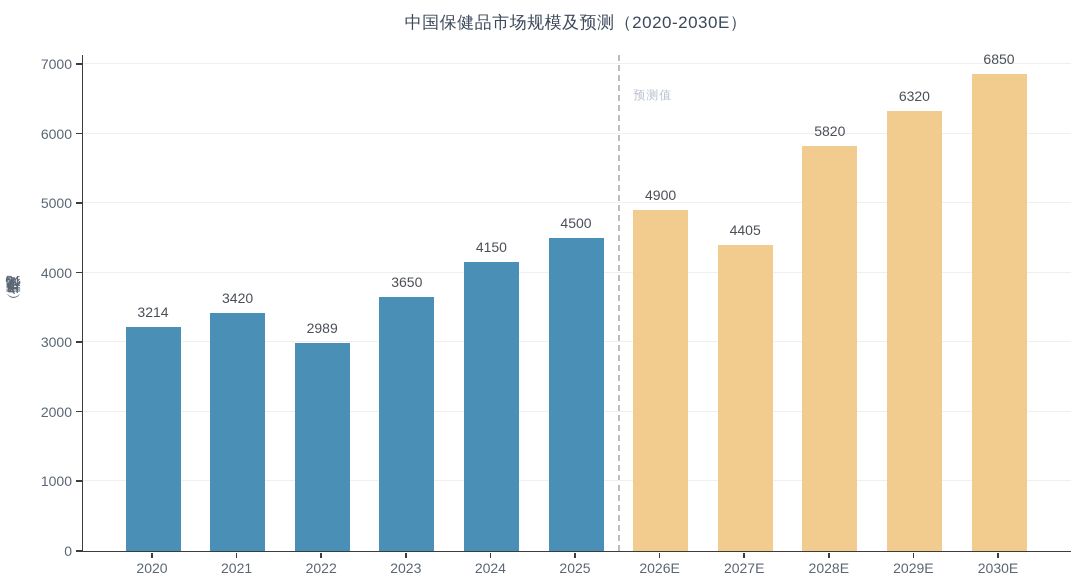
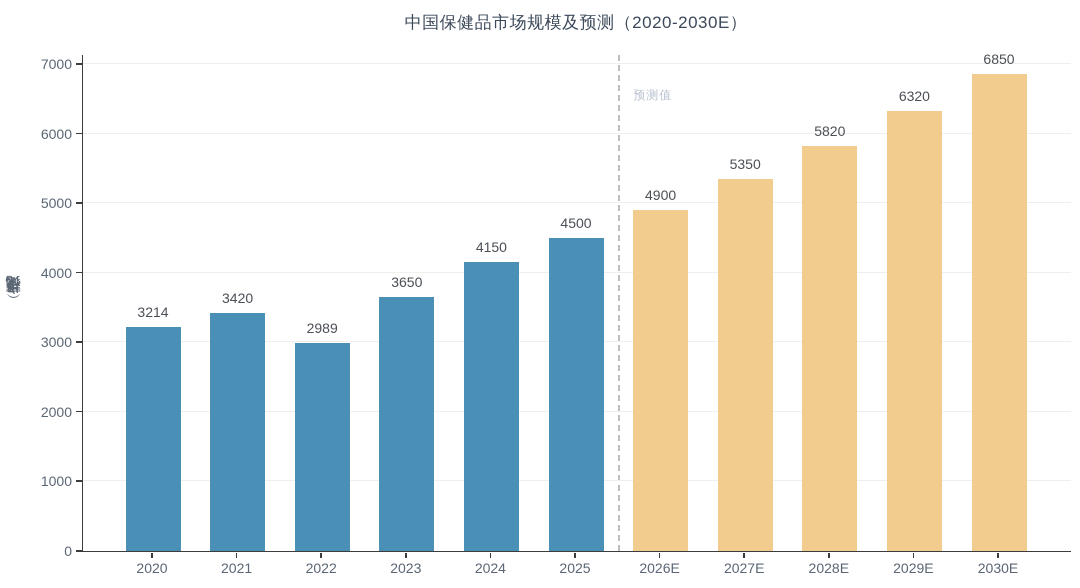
2027E: 4405 -> 5350
